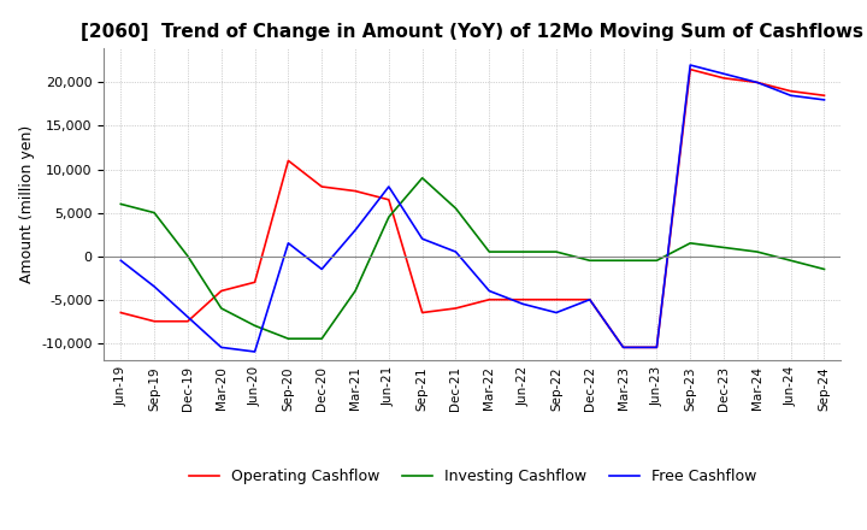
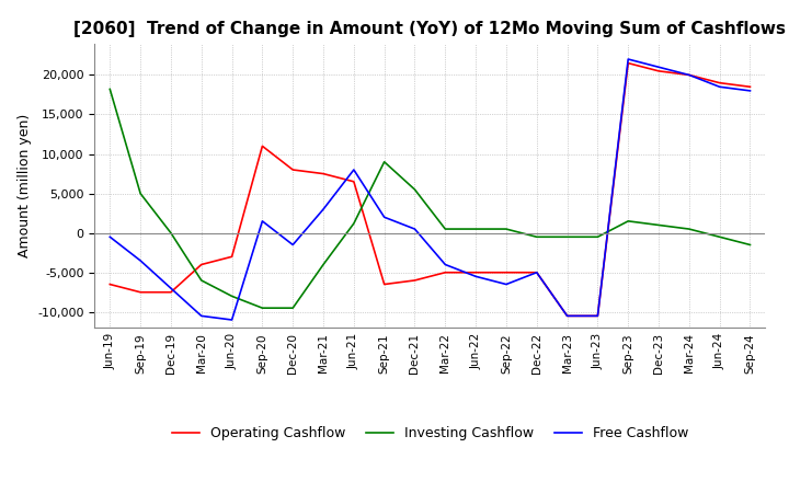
Investing Cashflow/Jun-19: 6,000 -> 18,200
Investing Cashflow/Jun-21: 4,500 -> 1,200
